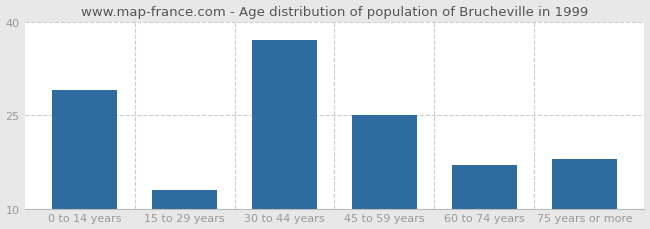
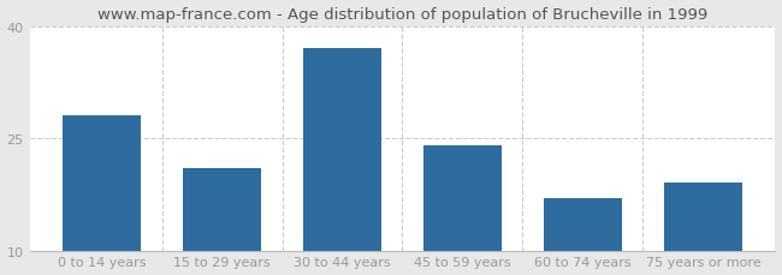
0 to 14 years: 29 -> 28
15 to 29 years: 13 -> 21
45 to 59 years: 25 -> 24
75 years or more: 18 -> 19
